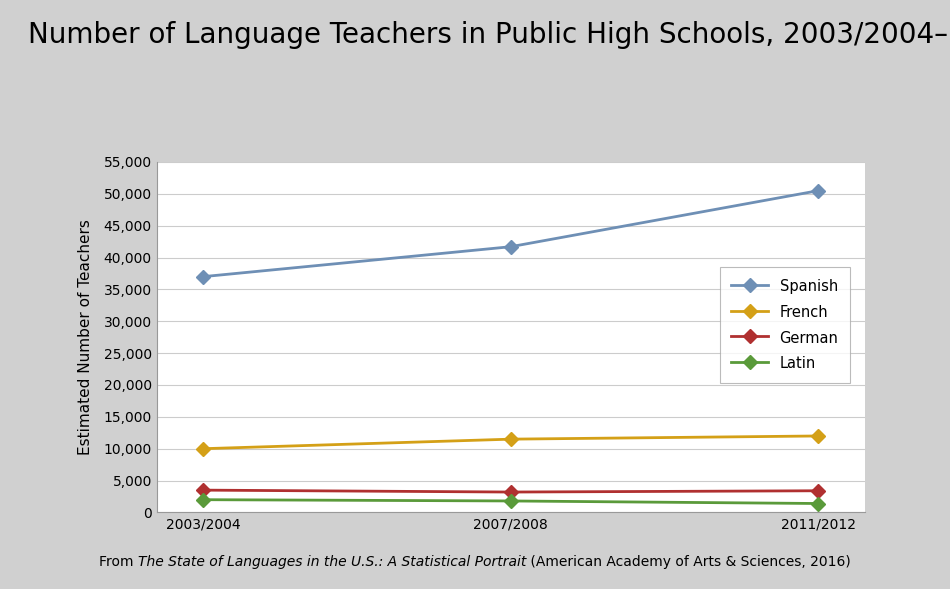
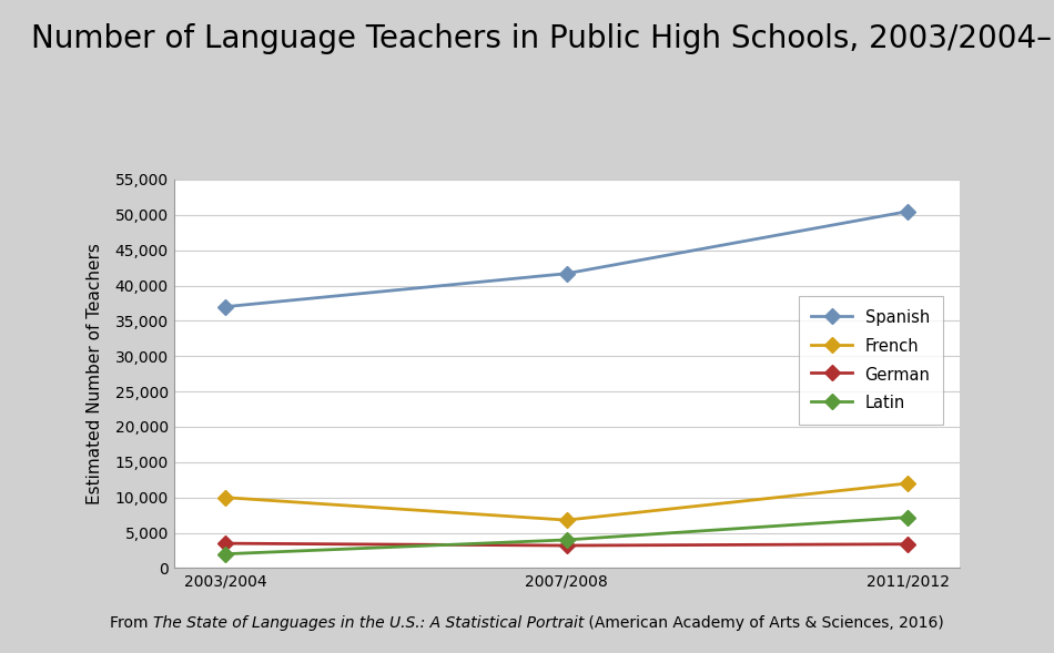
French/2007/2008: 11,500 -> 6,800
Latin/2007/2008: 1,800 -> 4,000
Latin/2011/2012: 1,400 -> 7,200
